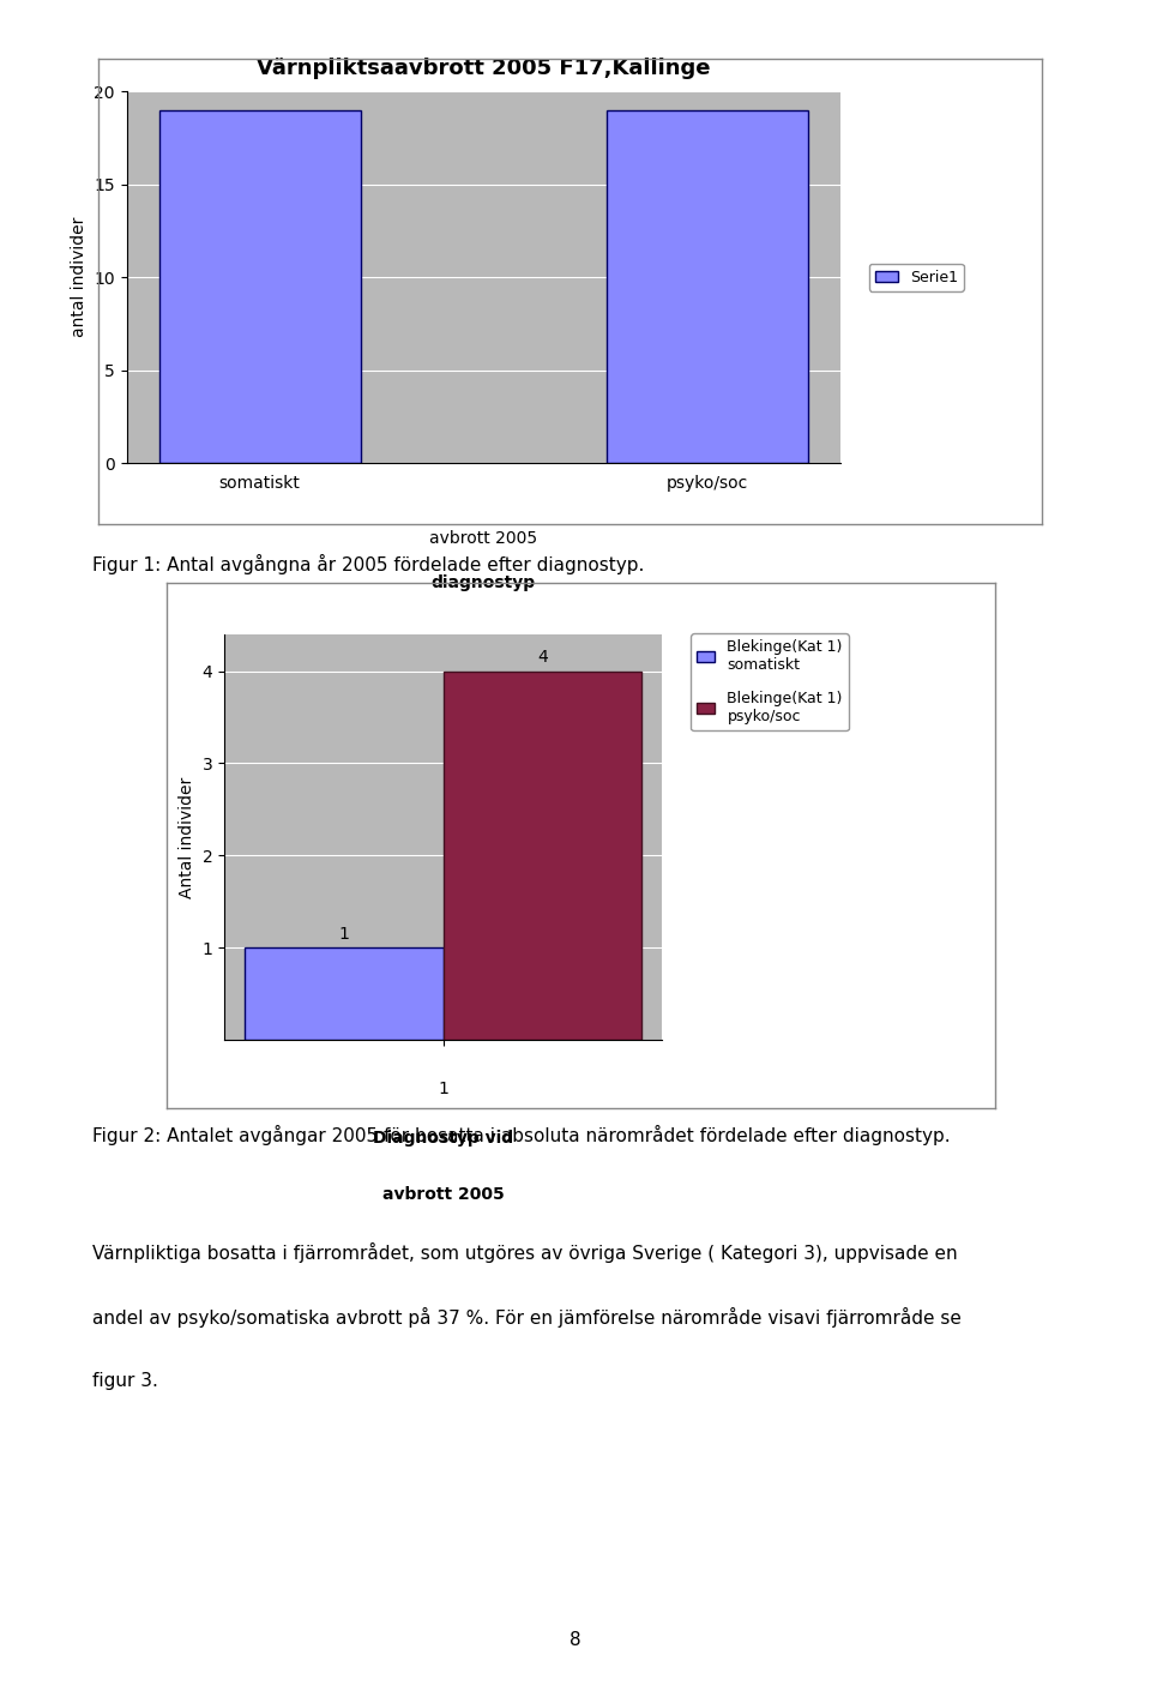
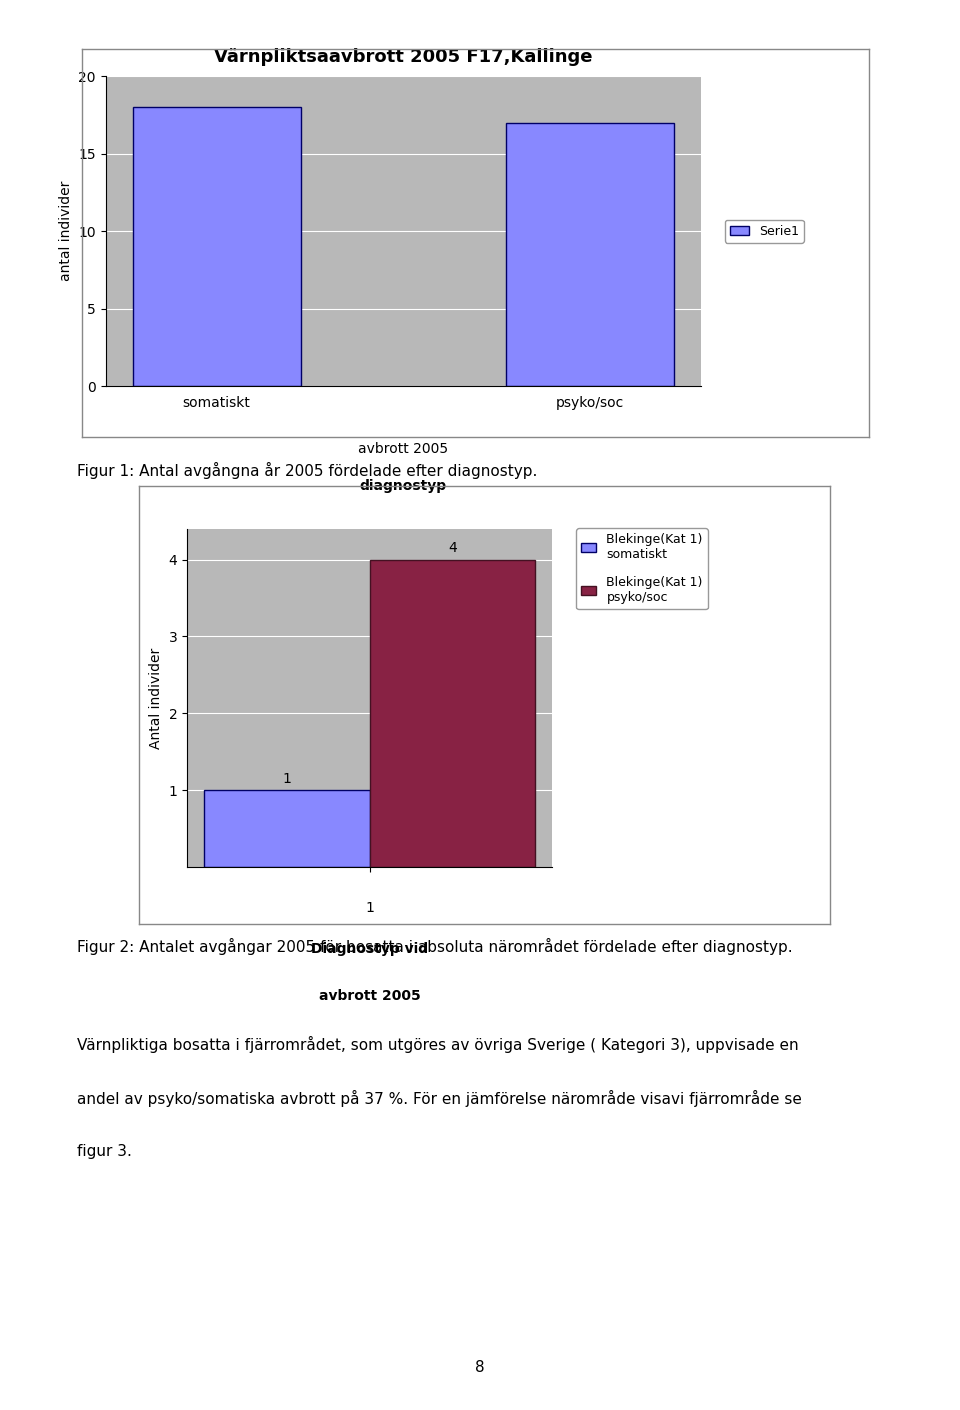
Värnpliktsaavbrott 2005 F17,Kallinge/somatiskt: 19 -> 18
Värnpliktsaavbrott 2005 F17,Kallinge/psyko/soc: 19 -> 17
